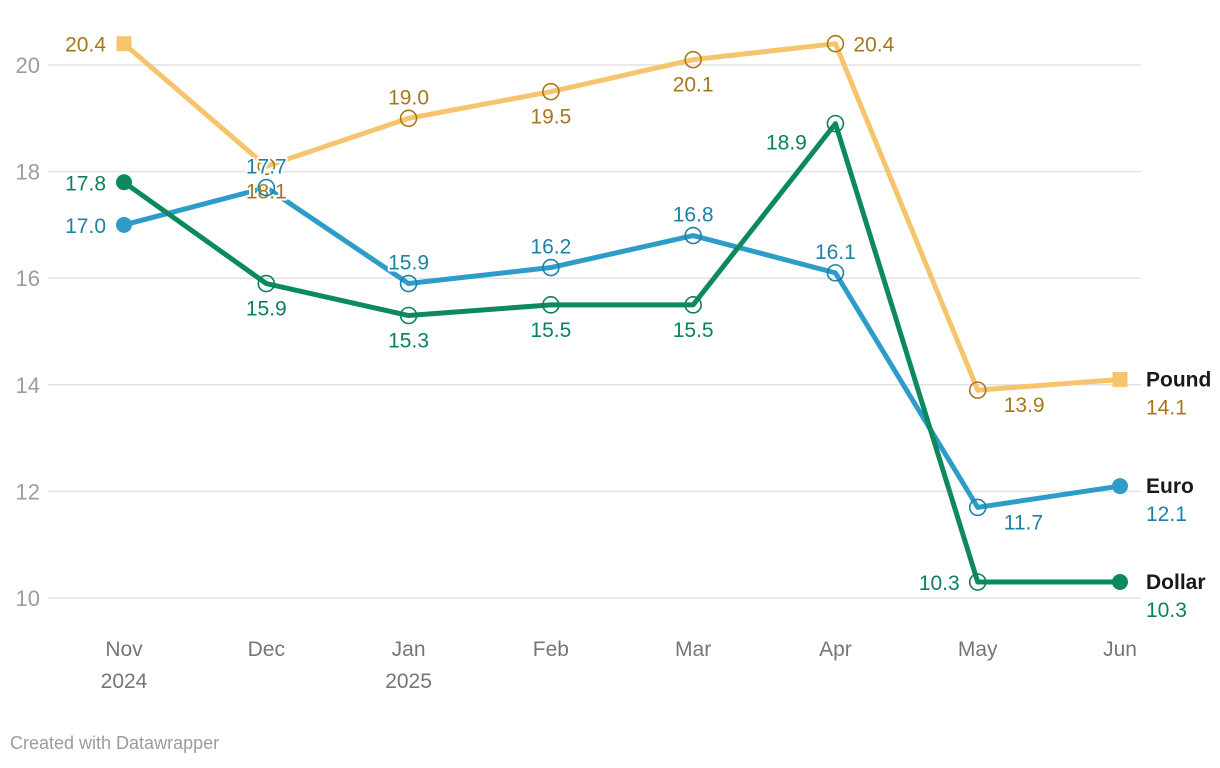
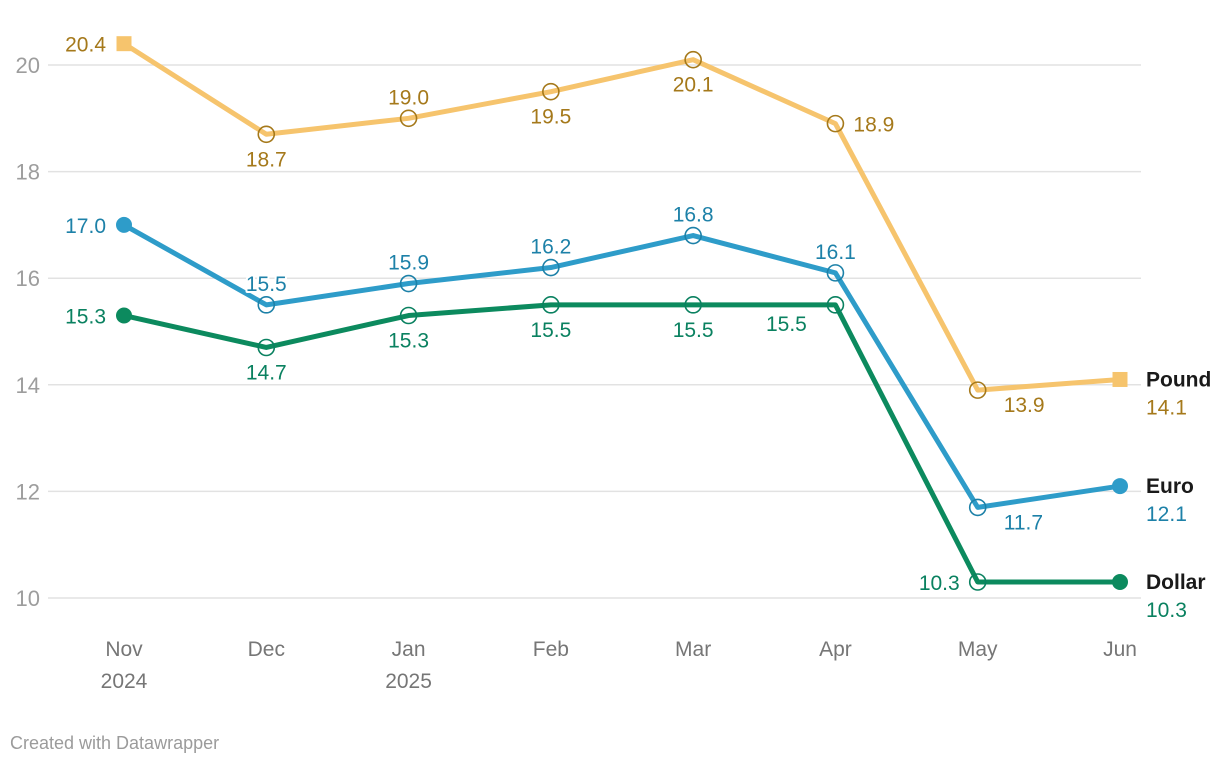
Dollar/Nov: 17.8 -> 15.3
Pound/Dec: 18.1 -> 18.7
Euro/Dec: 17.7 -> 15.5
Dollar/Dec: 15.9 -> 14.7
Pound/Apr: 20.4 -> 18.9
Dollar/Apr: 18.9 -> 15.5
